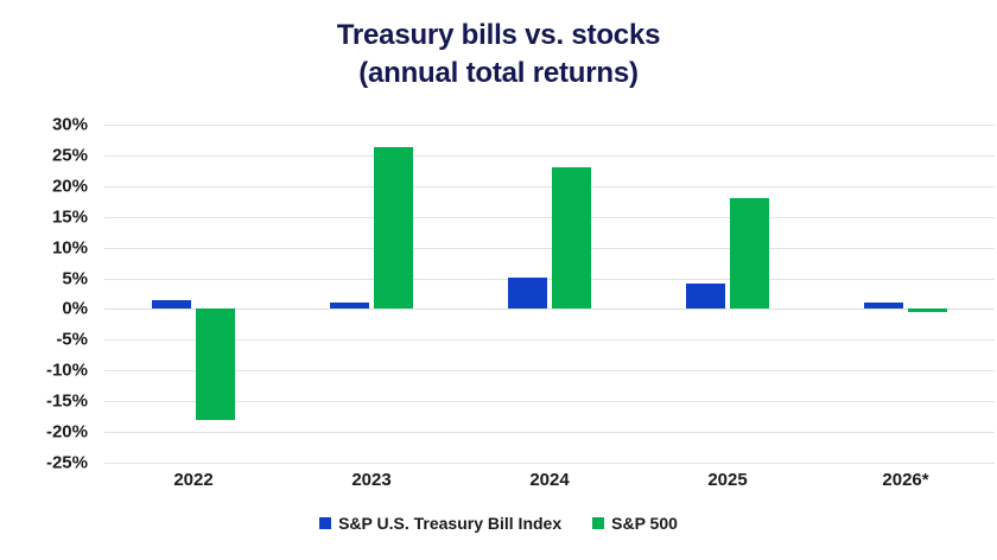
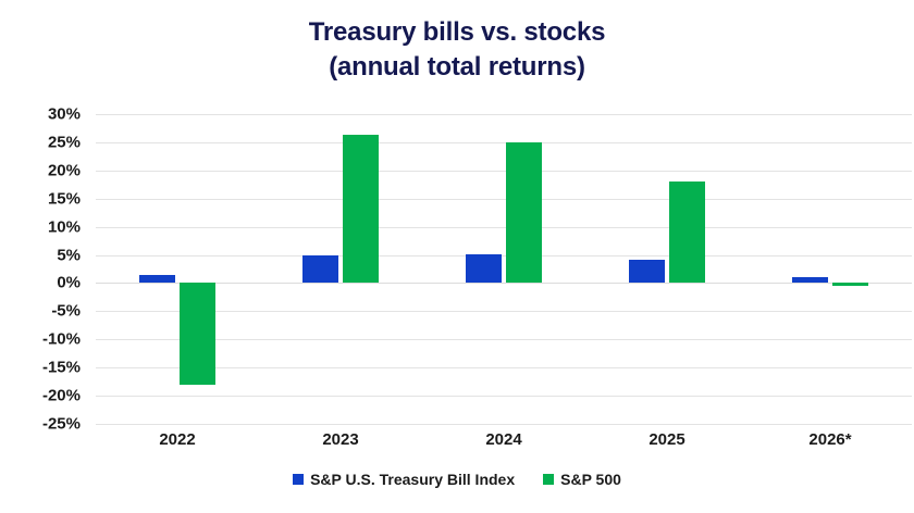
S&P U.S. Treasury Bill Index/2023: 1% -> 5%
S&P 500/2024: 23% -> 25%
